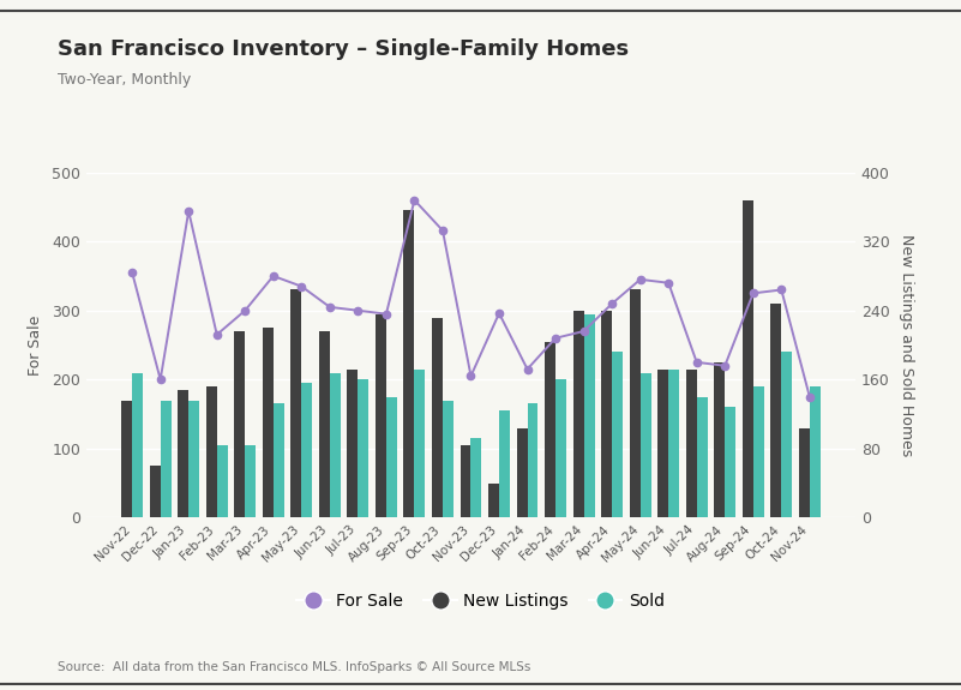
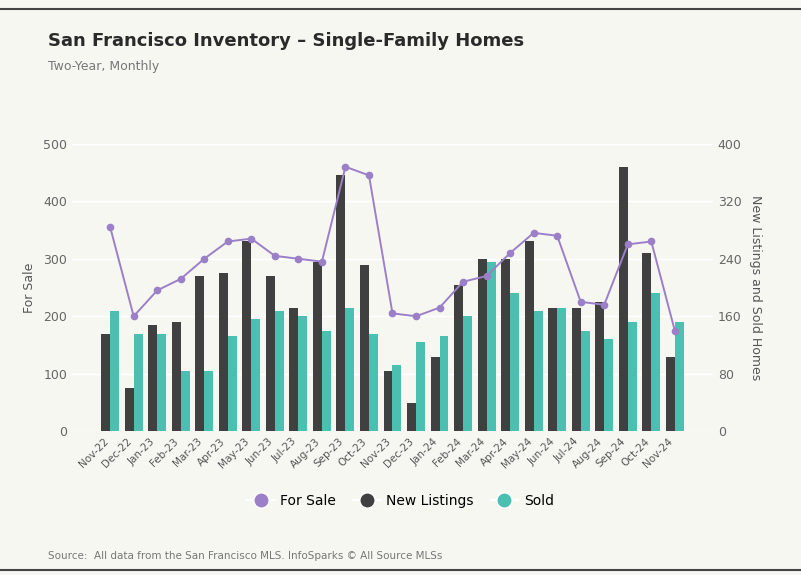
For Sale/Jan-23: 444 -> 245
For Sale/Apr-23: 350 -> 330
For Sale/Oct-23: 416 -> 445
For Sale/Dec-23: 296 -> 200
